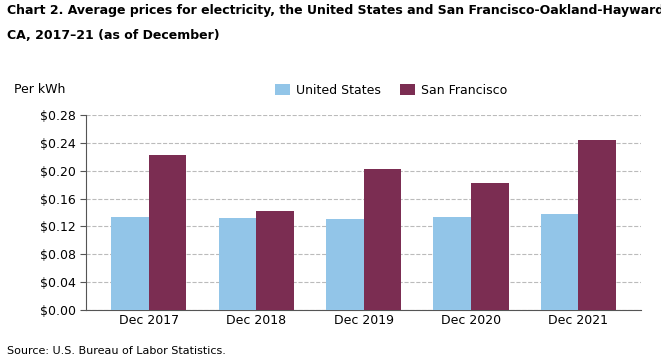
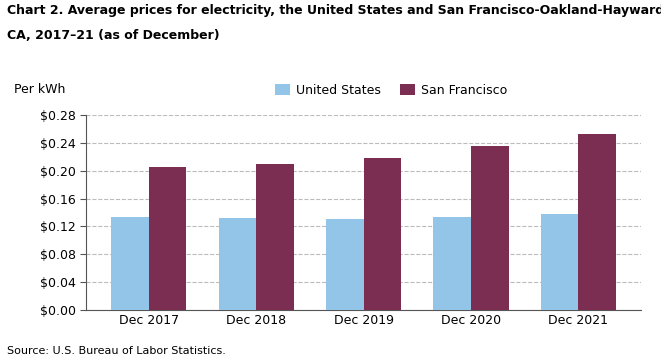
San Francisco/Dec 2017: $0.222 -> $0.205
San Francisco/Dec 2018: $0.142 -> $0.209
San Francisco/Dec 2019: $0.202 -> $0.219
San Francisco/Dec 2020: $0.182 -> $0.236
San Francisco/Dec 2021: $0.244 -> $0.253
